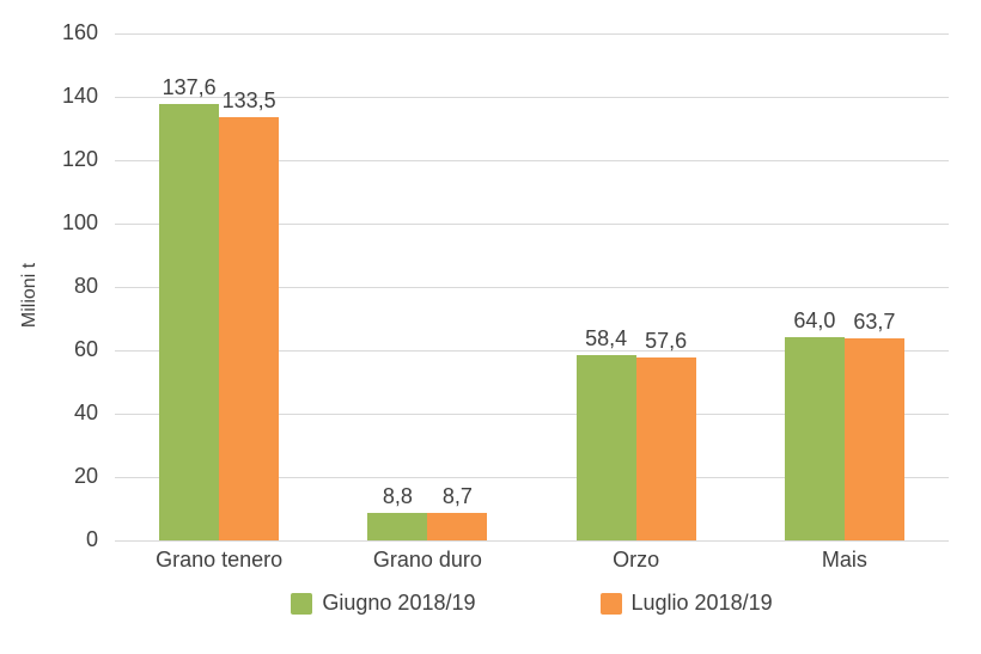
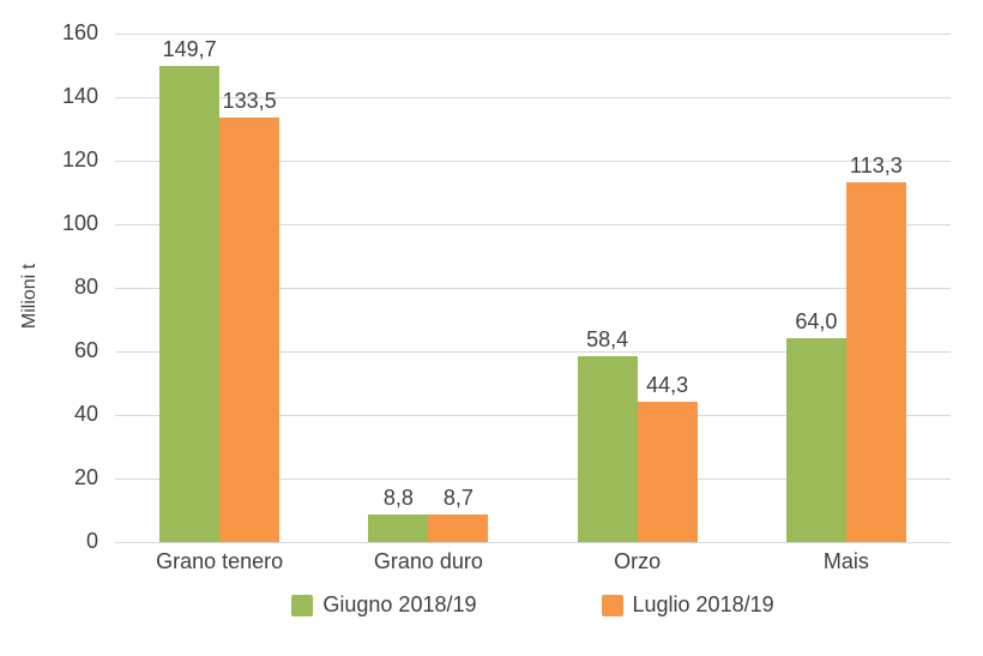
Giugno 2018/19/Grano tenero: 137,6 -> 149,7
Luglio 2018/19/Orzo: 57,6 -> 44,3
Luglio 2018/19/Mais: 63,7 -> 113,3
